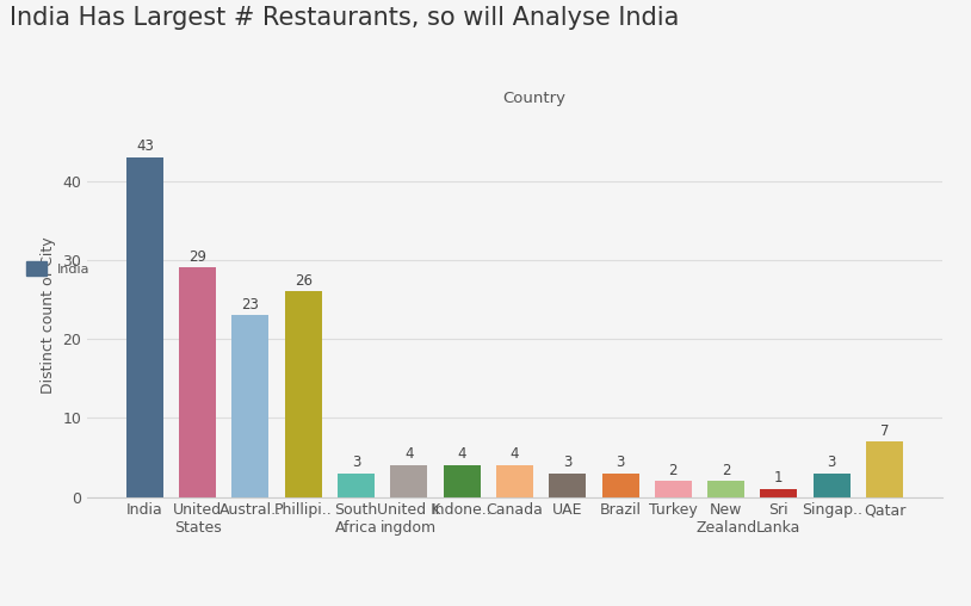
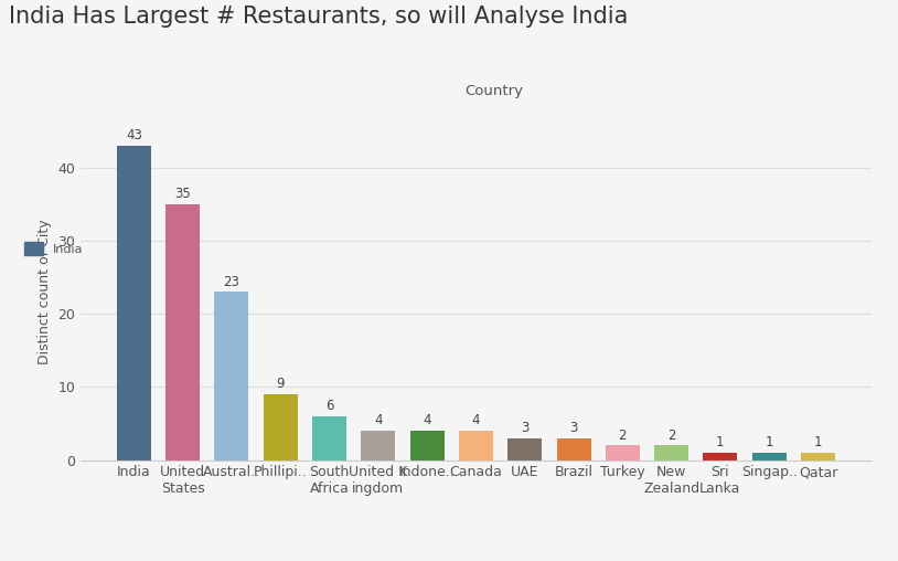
United States: 29 -> 35
Phillipi..: 26 -> 9
South Africa: 3 -> 6
Singap..: 3 -> 1
Qatar: 7 -> 1
